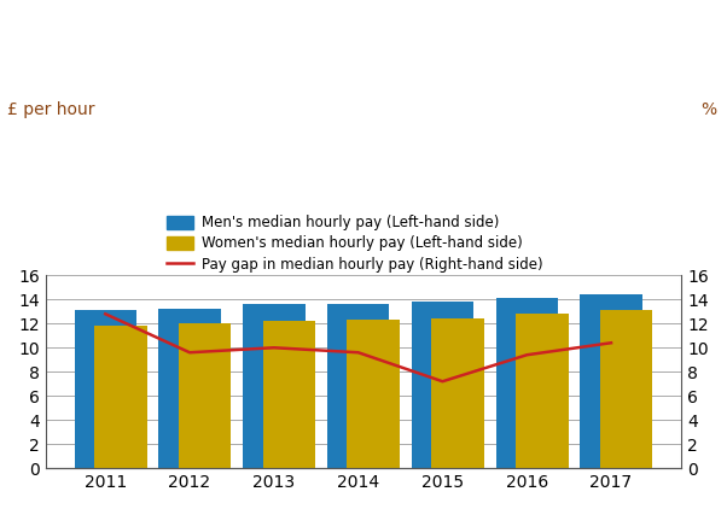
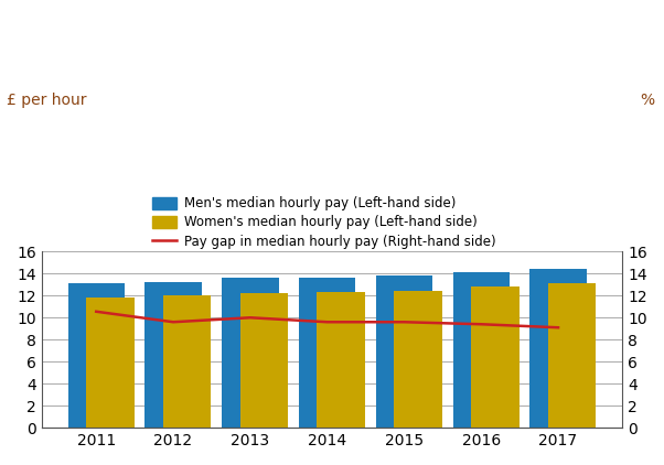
Pay gap in median hourly pay (Right-hand side)/2011: 12.8 -> 10.6
Pay gap in median hourly pay (Right-hand side)/2015: 7.2 -> 9.6
Pay gap in median hourly pay (Right-hand side)/2017: 10.4 -> 9.1
